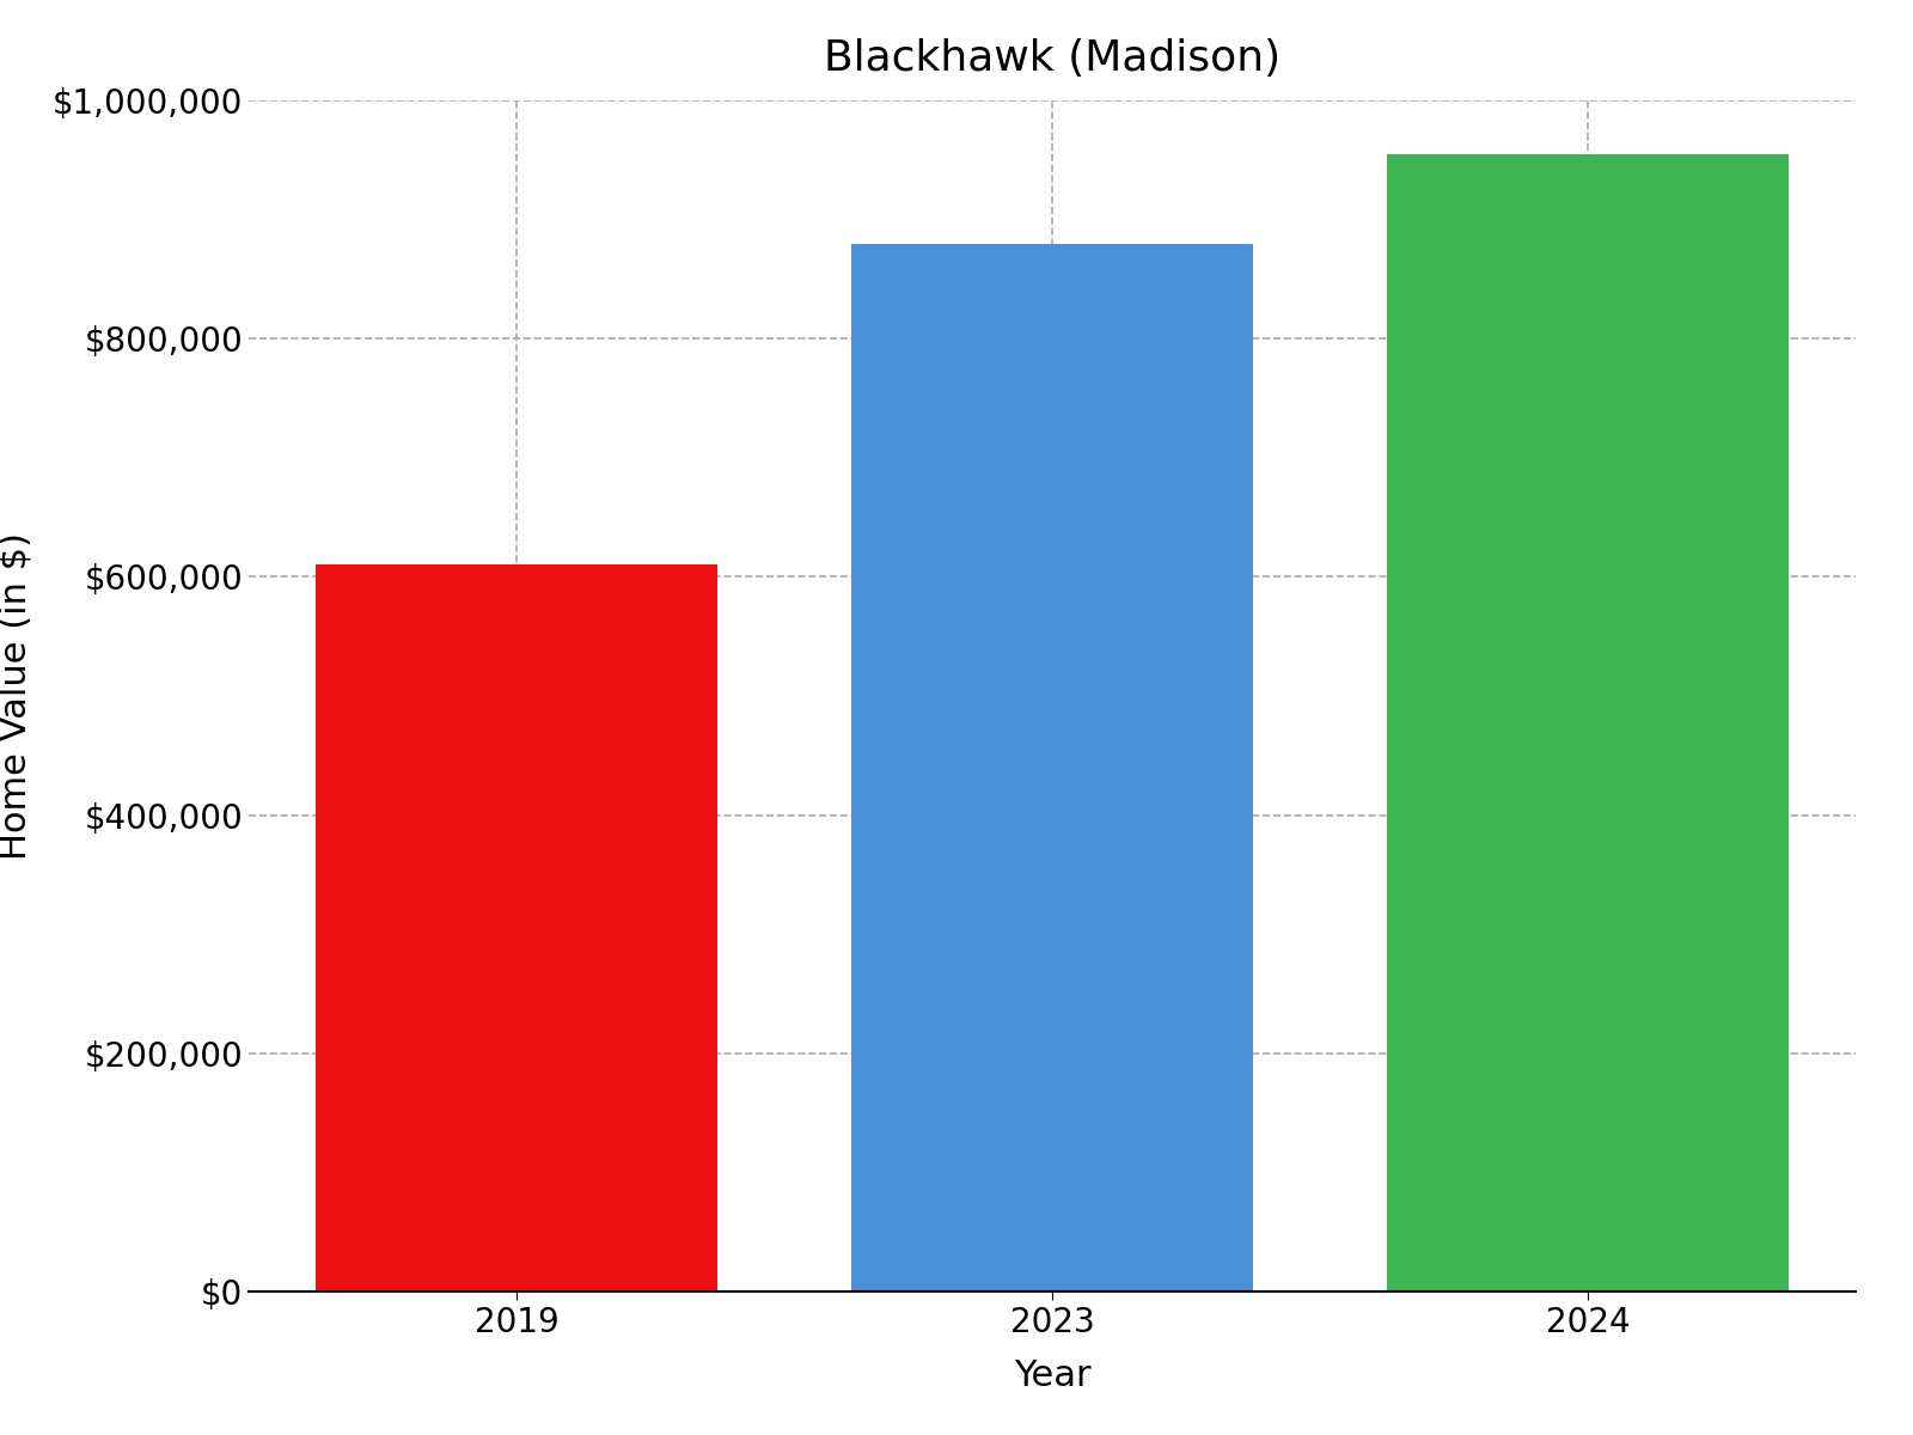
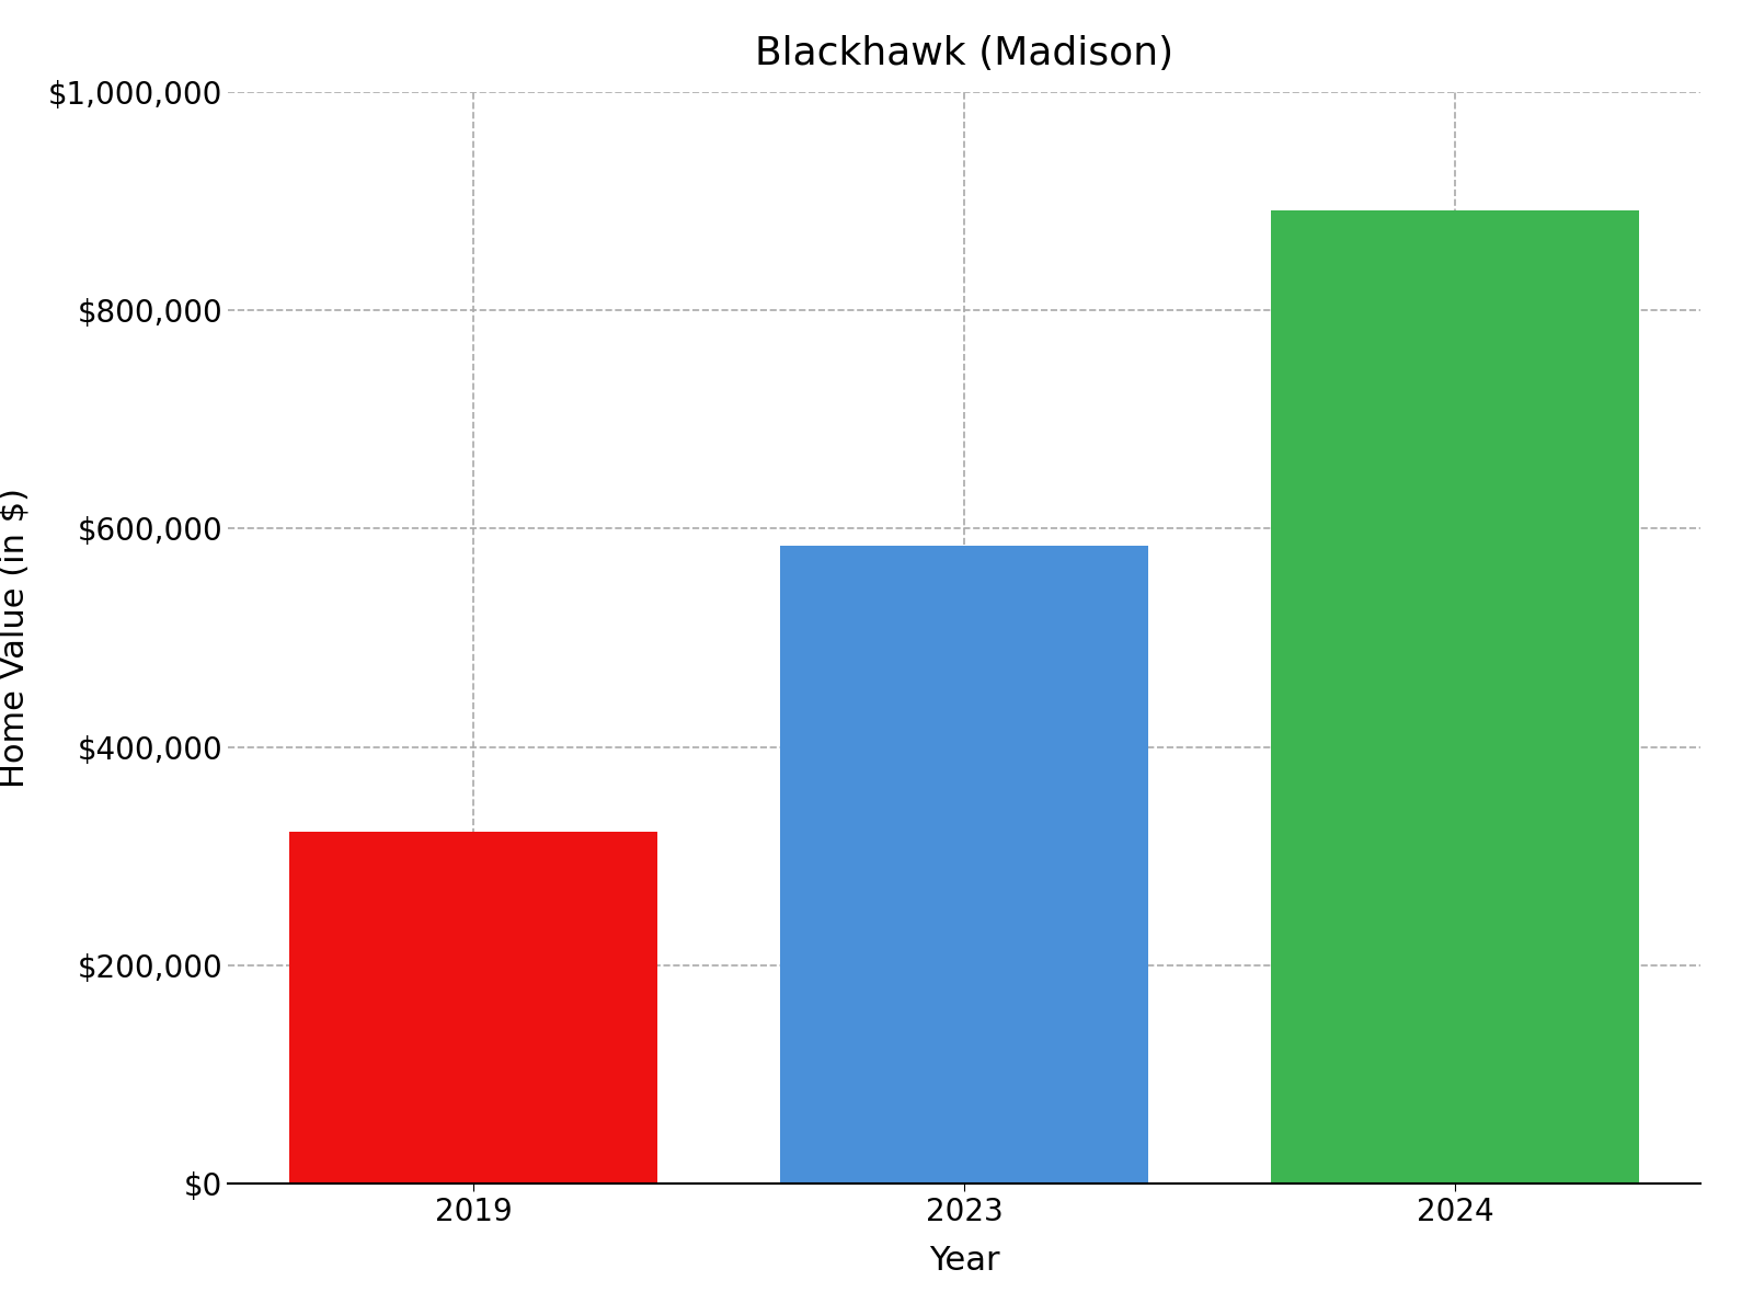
2019: $610,000 -> $322,000
2023: $880,000 -> $584,000
2024: $955,000 -> $892,000
